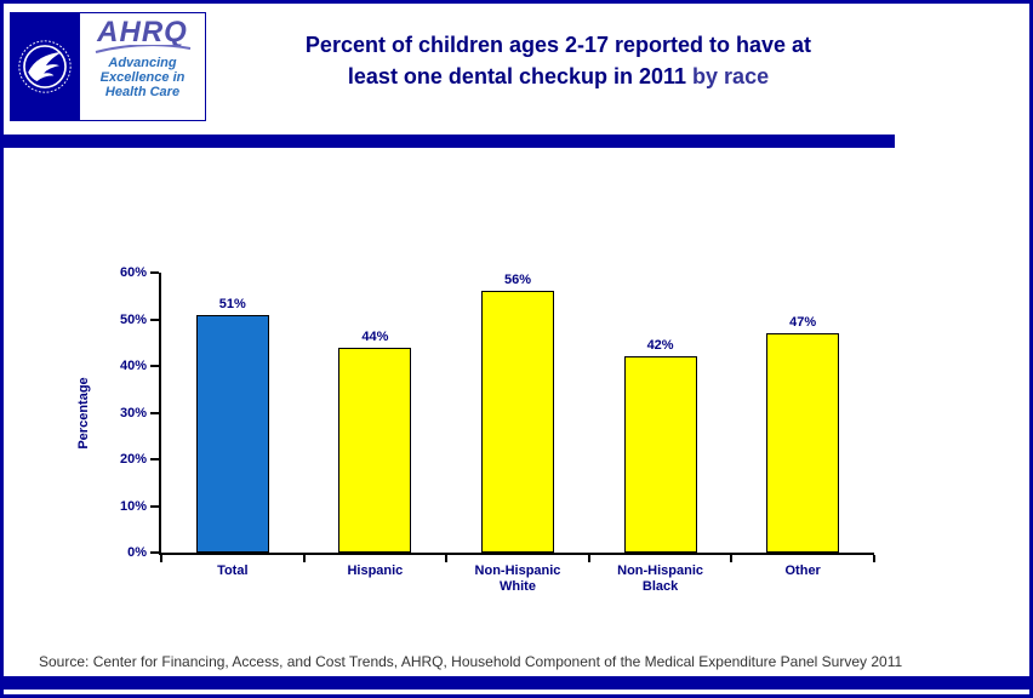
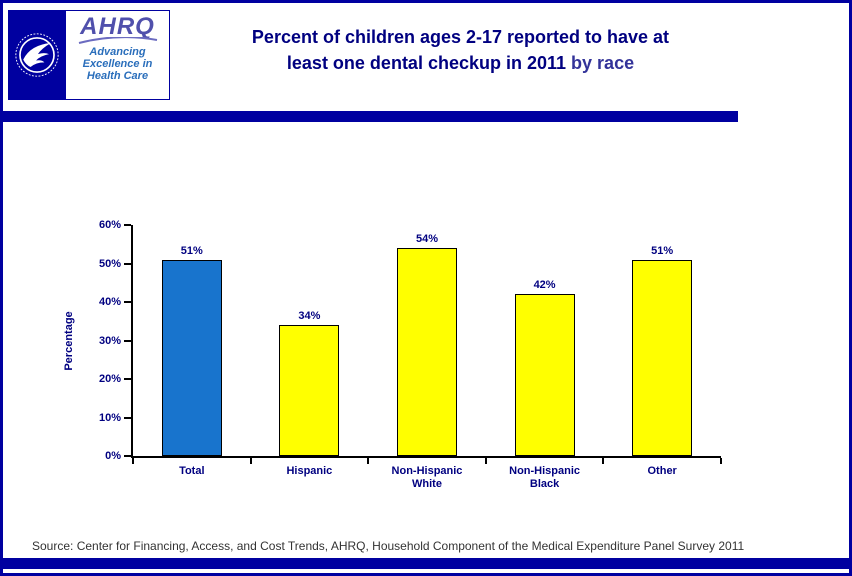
Hispanic: 44% -> 34%
Non-Hispanic White: 56% -> 54%
Other: 47% -> 51%
